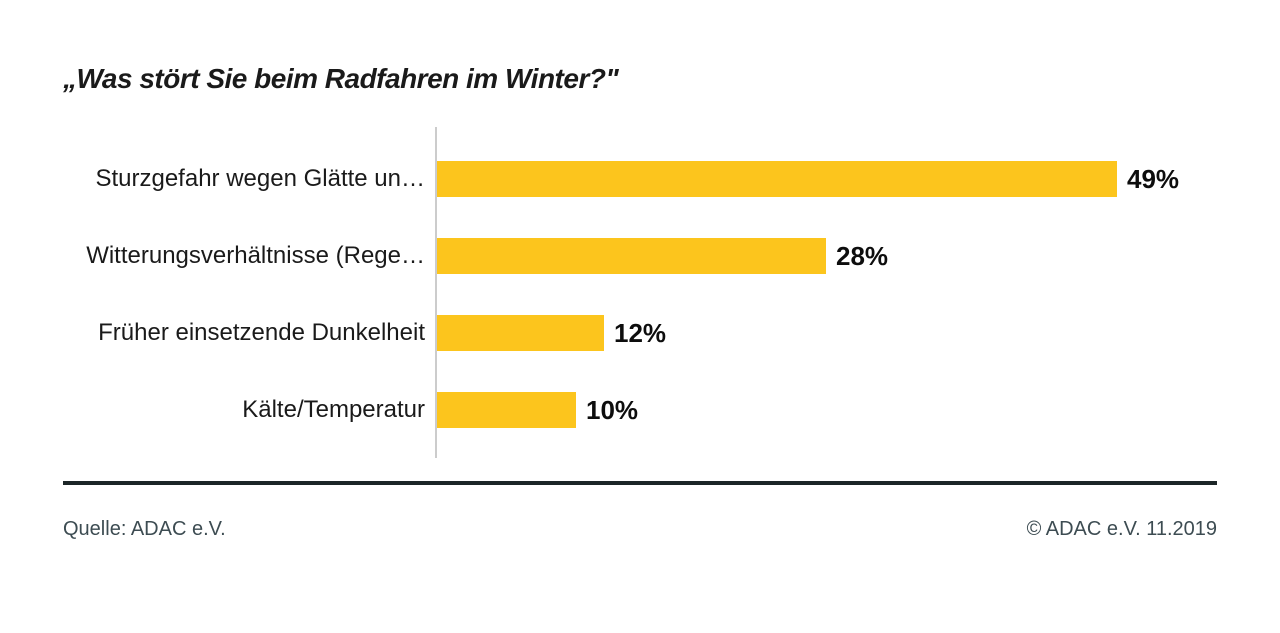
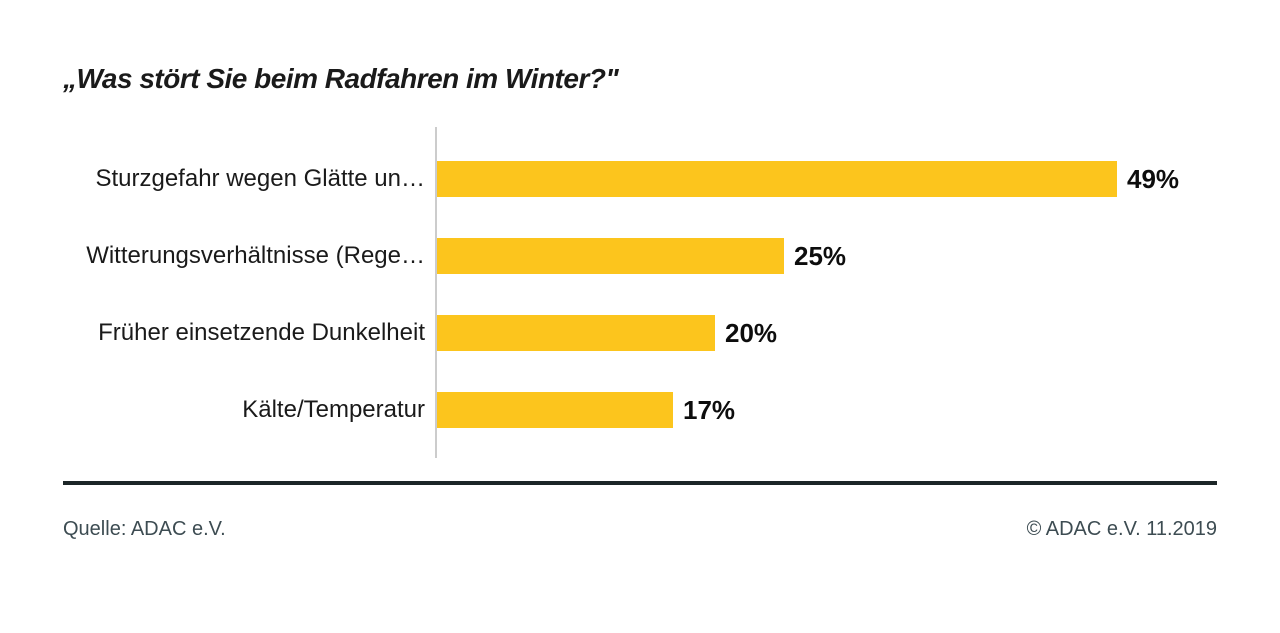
Witterungsverhältnisse (Rege…: 28% -> 25%
Früher einsetzende Dunkelheit: 12% -> 20%
Kälte/Temperatur: 10% -> 17%
